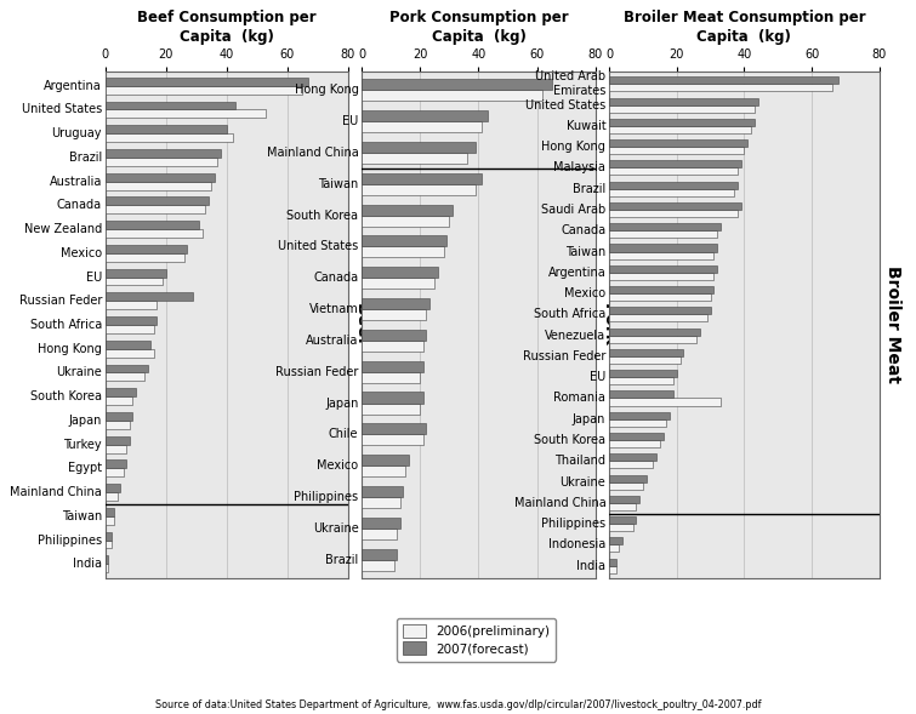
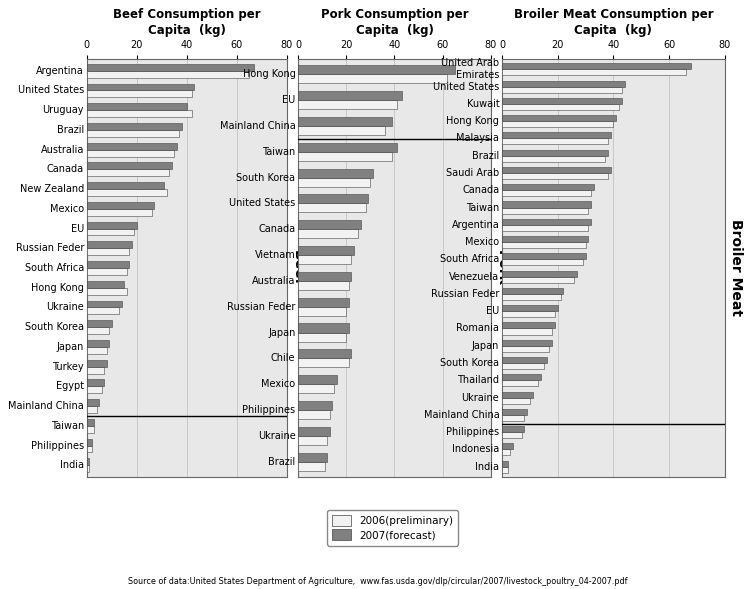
Beef Consumption per Capita (kg)/2006(preliminary)/United States: 53 -> 42
Beef Consumption per Capita (kg)/2007(forecast)/Russian Feder: 29 -> 18
Broiler Meat Consumption per Capita (kg)/2006(preliminary)/Romania: 33 -> 18
